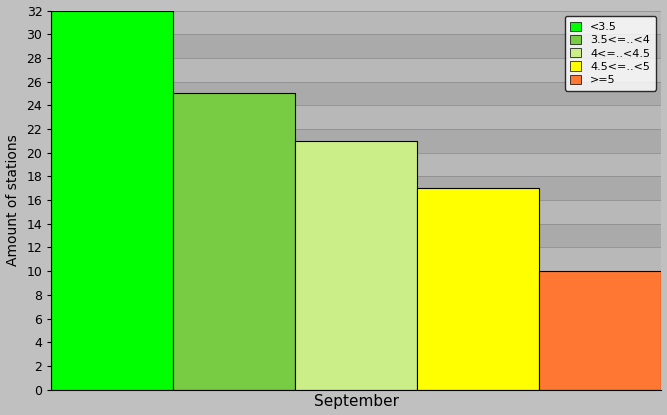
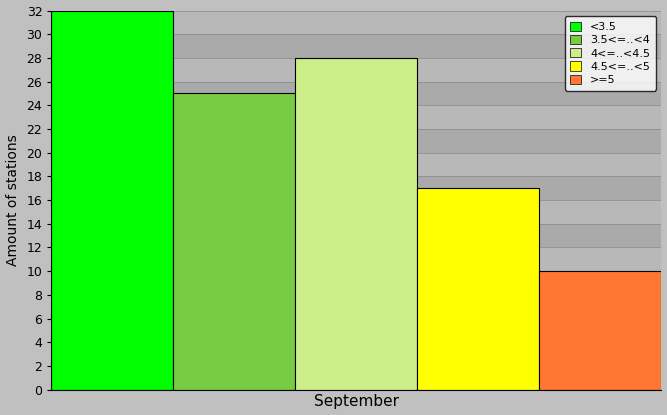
September: 21 -> 28
